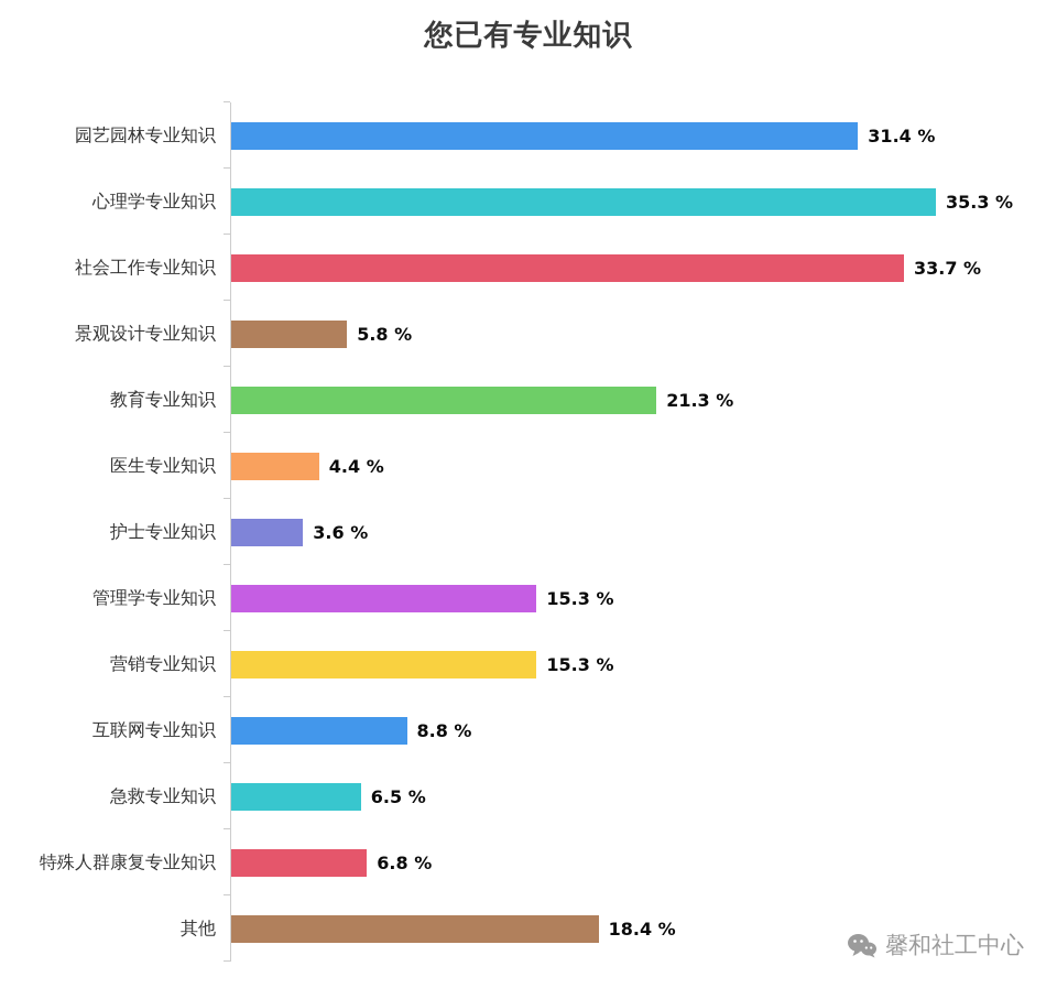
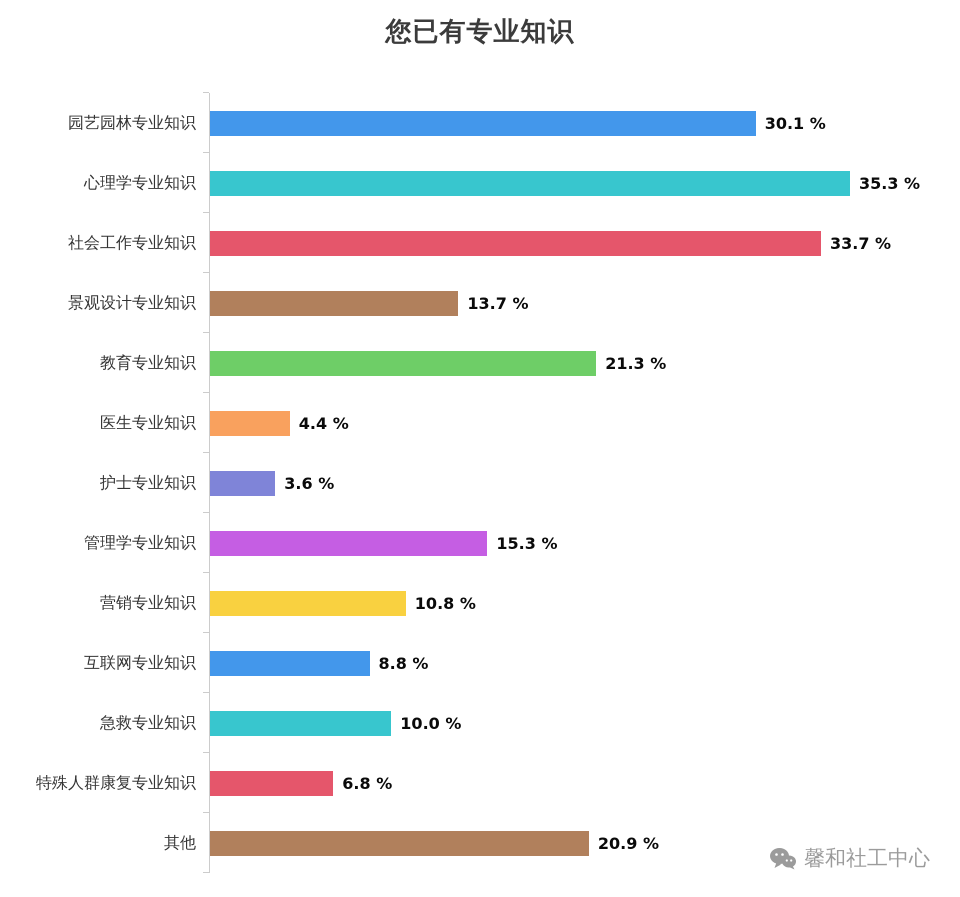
园艺园林专业知识: 31.4 -> 30.1
景观设计专业知识: 5.8 -> 13.7
营销专业知识: 15.3 -> 10.8
急救专业知识: 6.5 -> 10.0
其他: 18.4 -> 20.9
